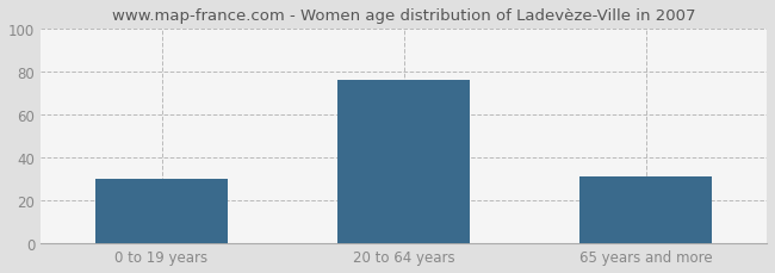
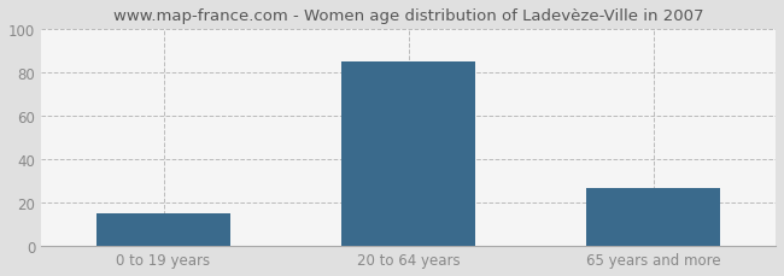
0 to 19 years: 30 -> 15
20 to 64 years: 76 -> 85
65 years and more: 31 -> 27
